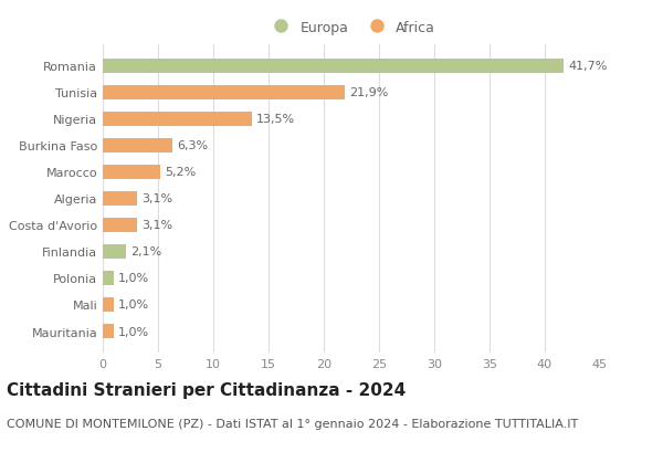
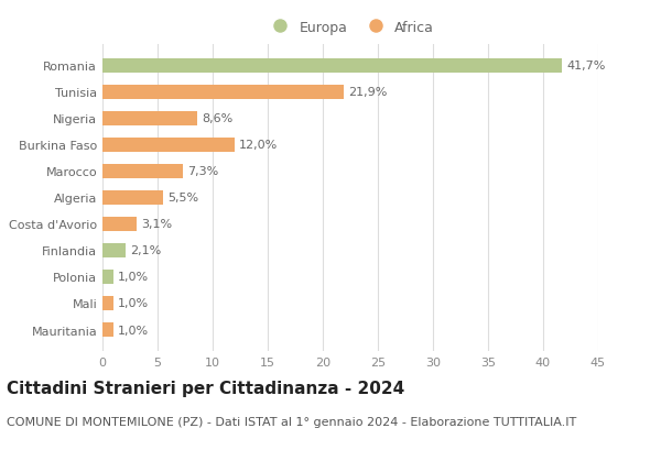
Nigeria: 13,5% -> 8,6%
Burkina Faso: 6,3% -> 12,0%
Marocco: 5,2% -> 7,3%
Algeria: 3,1% -> 5,5%
